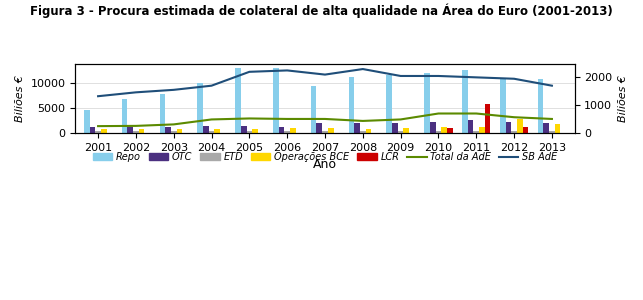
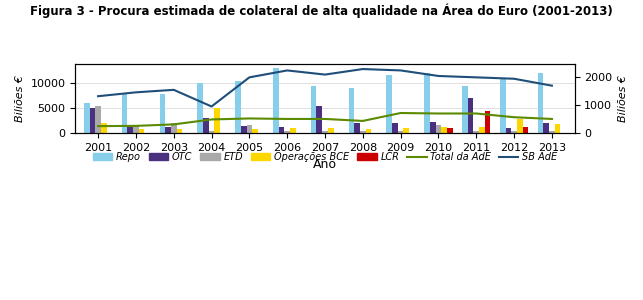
Repo/2001: 4700 -> 6000
OTC/2001: 1100 -> 5000
ETD/2001: 300 -> 5500
Operações BCE/2001: 700 -> 2000
Repo/2002: 6900 -> 8000
ETD/2002: 300 -> 1500
ETD/2003: 300 -> 2000
OTC/2004: 1300 -> 3000
SB AdE/2004: 1700 -> 950
Operações BCE/2004: 800 -> 5000
Repo/2005: 13000 -> 10500
ETD/2005: 400 -> 1500
SB AdE/2005: 2200 -> 2000
OTC/2007: 1900 -> 5500
Repo/2008: 11300 -> 9000
Total da AdE/2009: 2700 -> 4000
SB AdE/2009: 2050 -> 2250
ETD/2010: 400 -> 1500
Repo/2011: 12600 -> 9500
OTC/2011: 2600 -> 7000
LCR/2011: 5900 -> 4500
OTC/2012: 2200 -> 1000
Repo/2013: 10800 -> 12000
